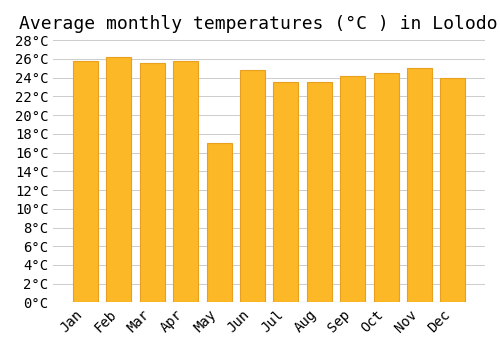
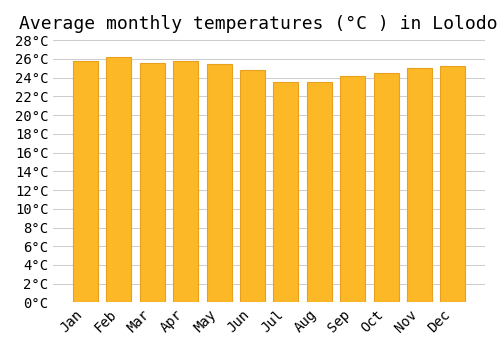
May: 17.0°C -> 25.4°C
Dec: 24.0°C -> 25.2°C
